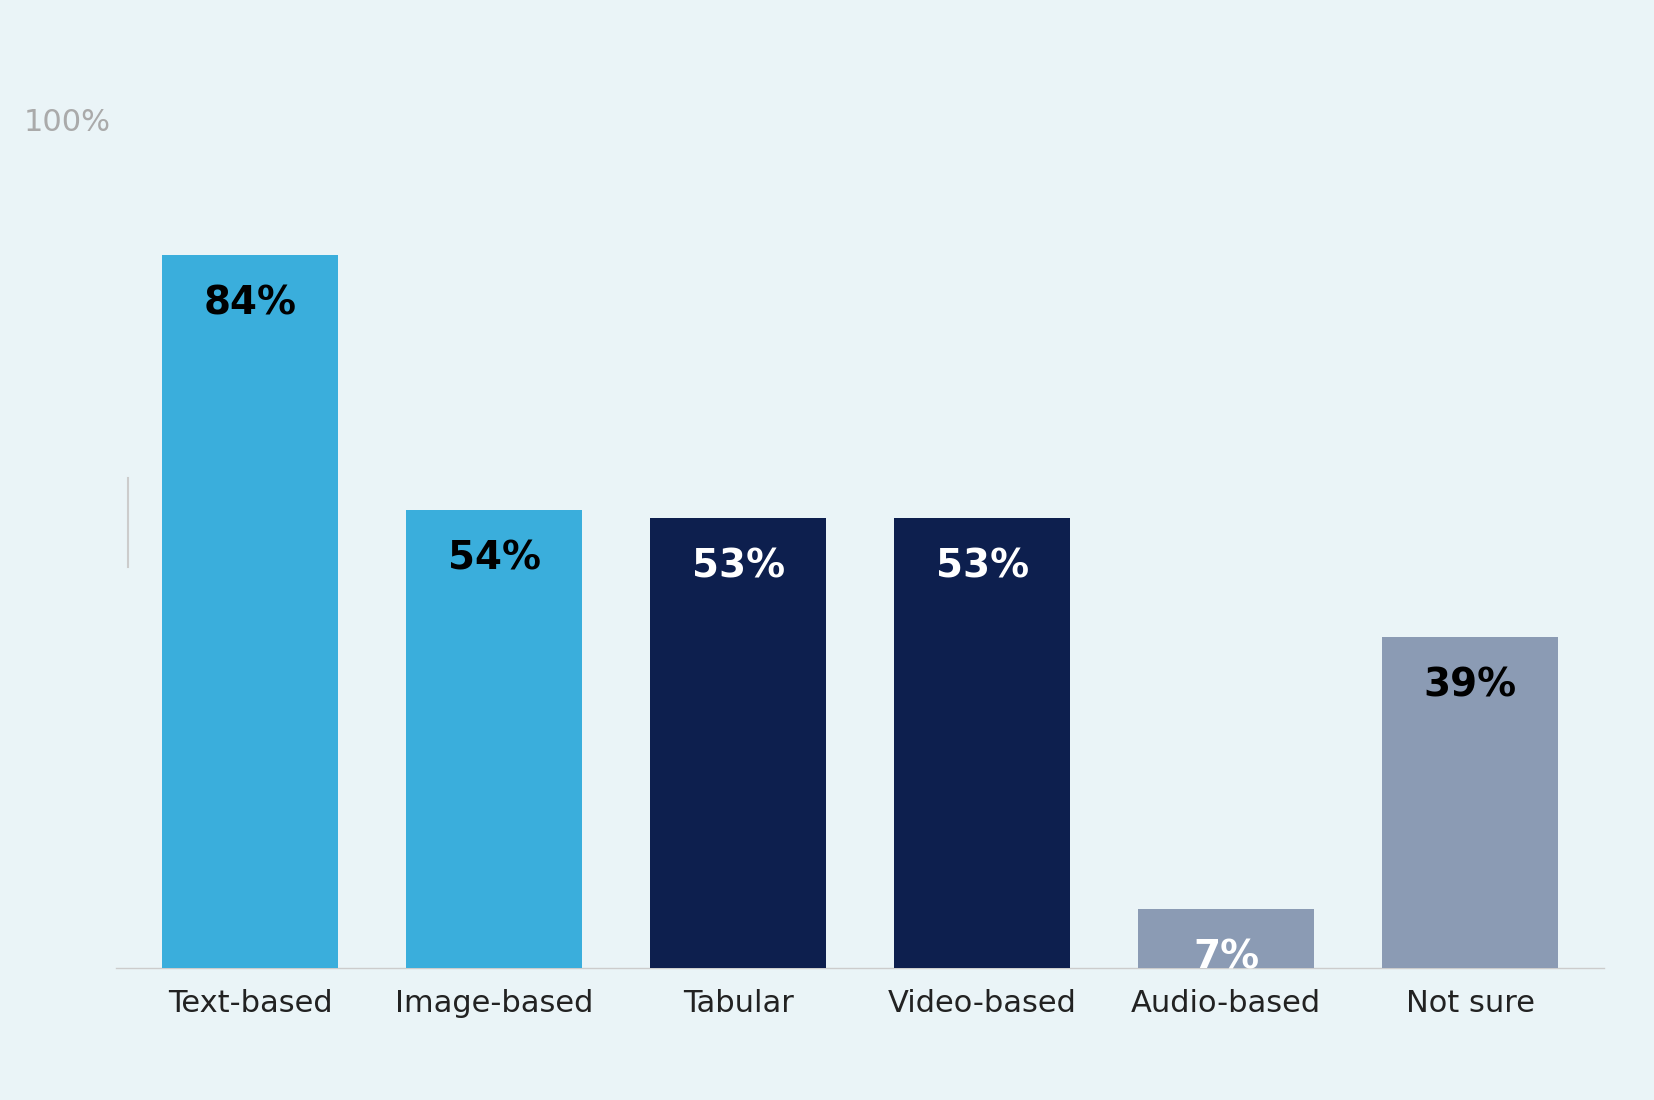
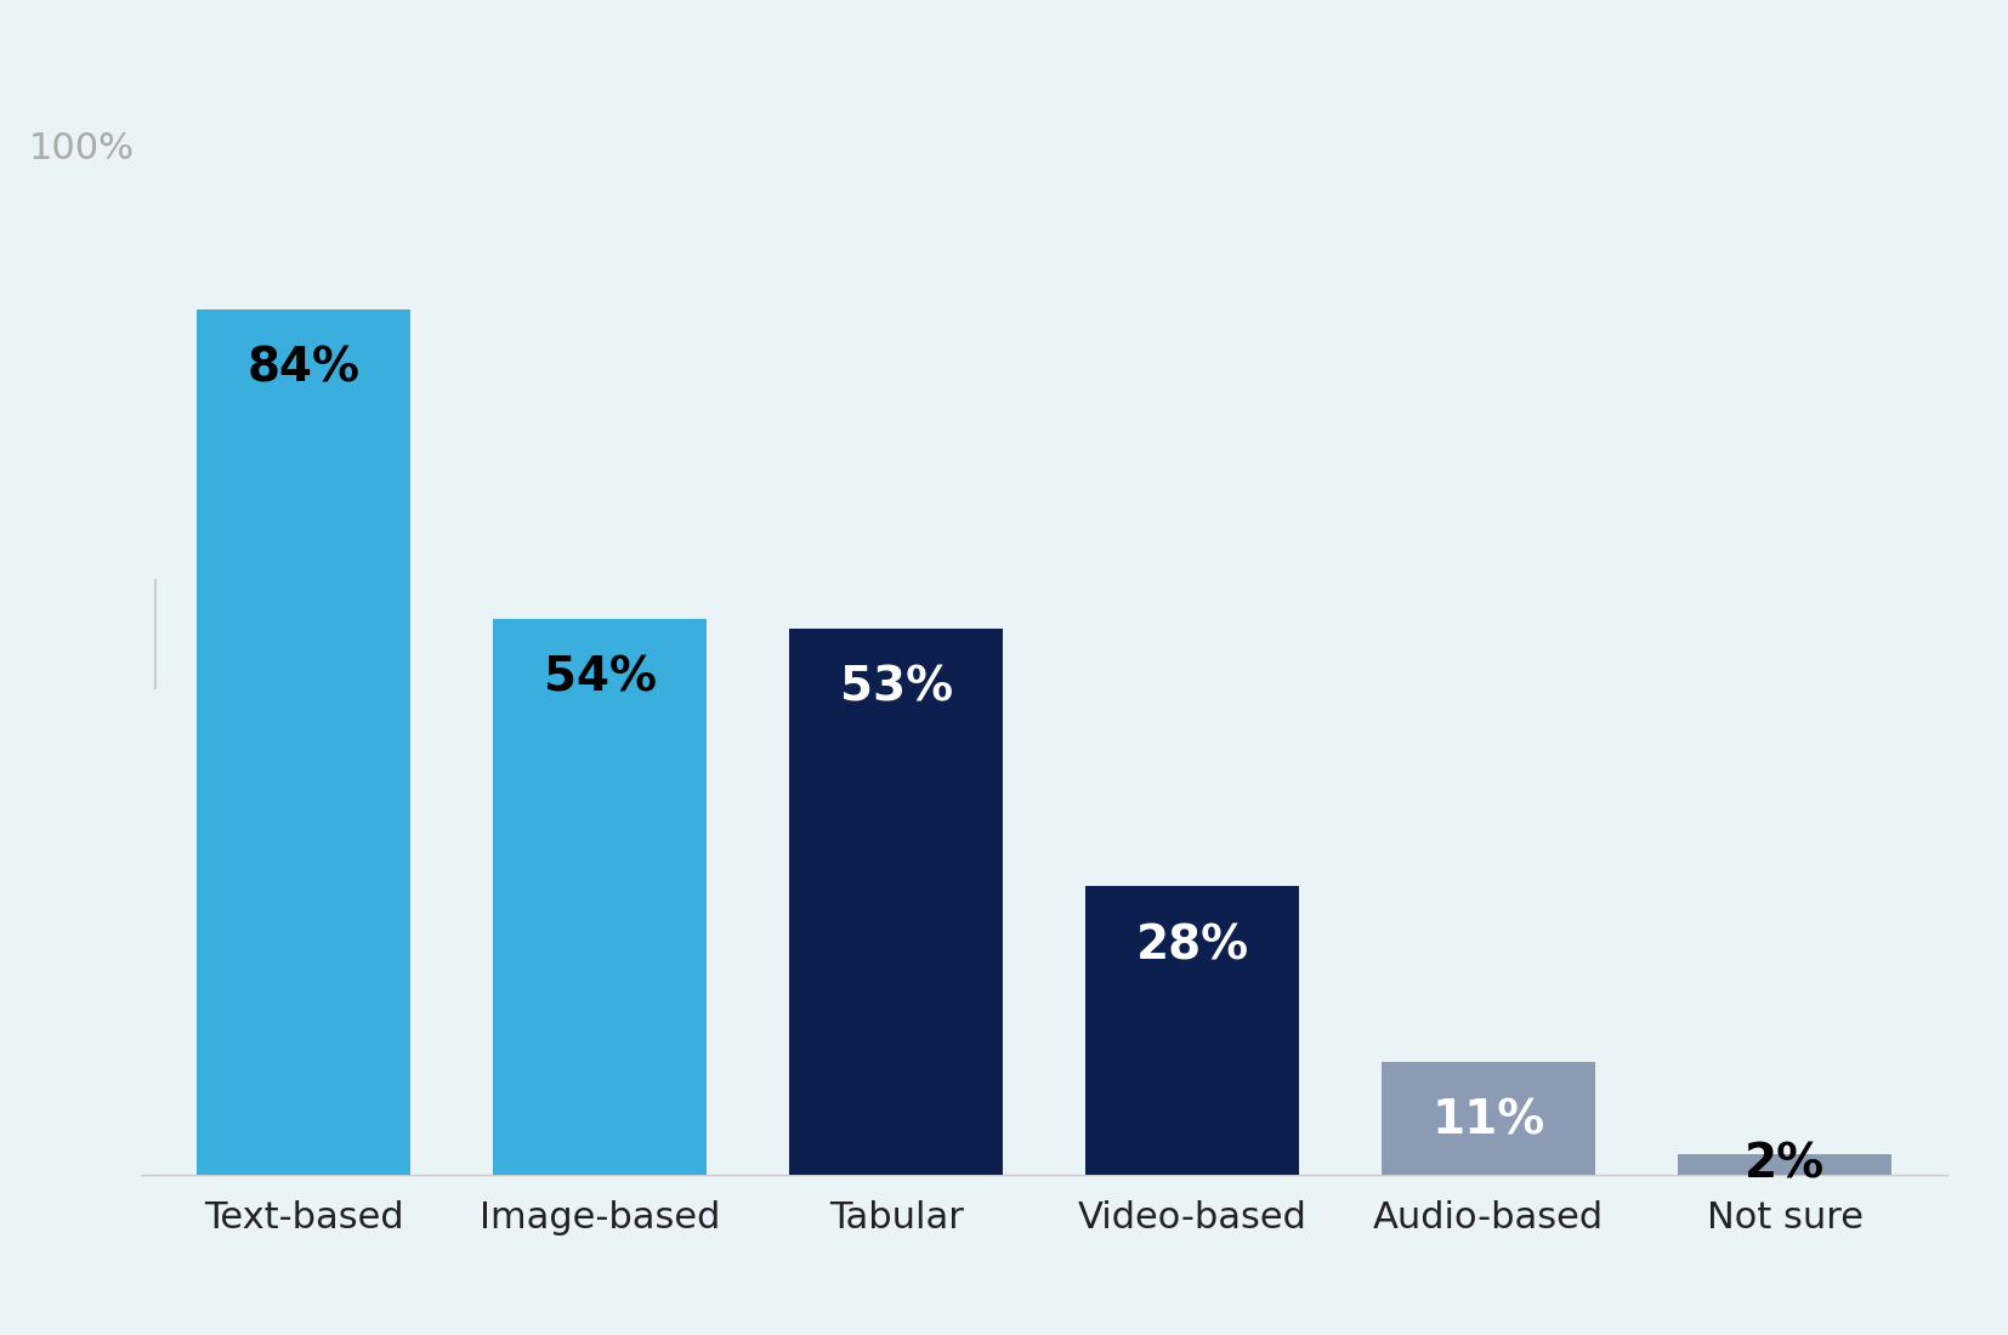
Video-based: 53% -> 28%
Audio-based: 7% -> 11%
Not sure: 39% -> 2%
